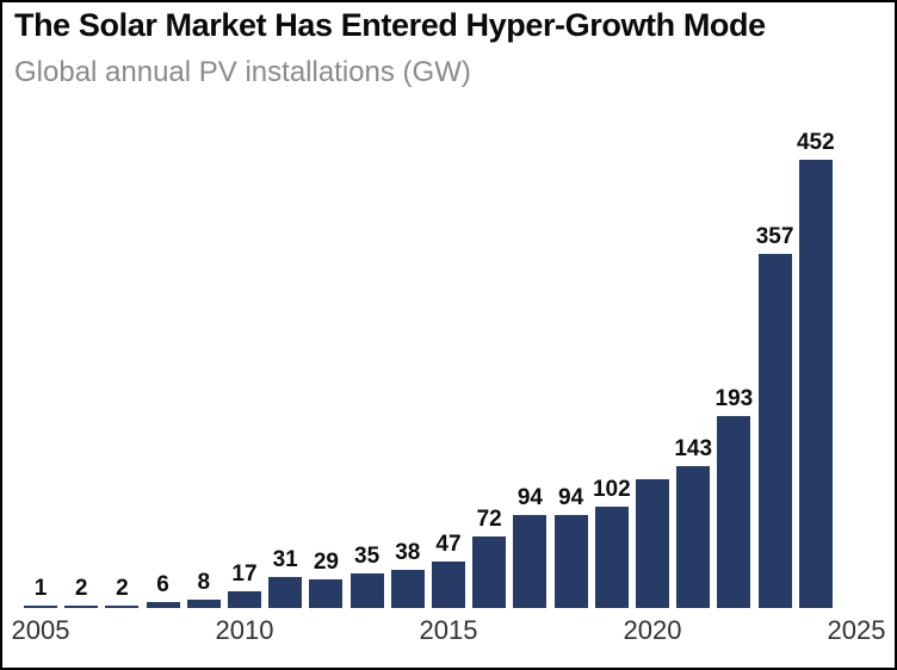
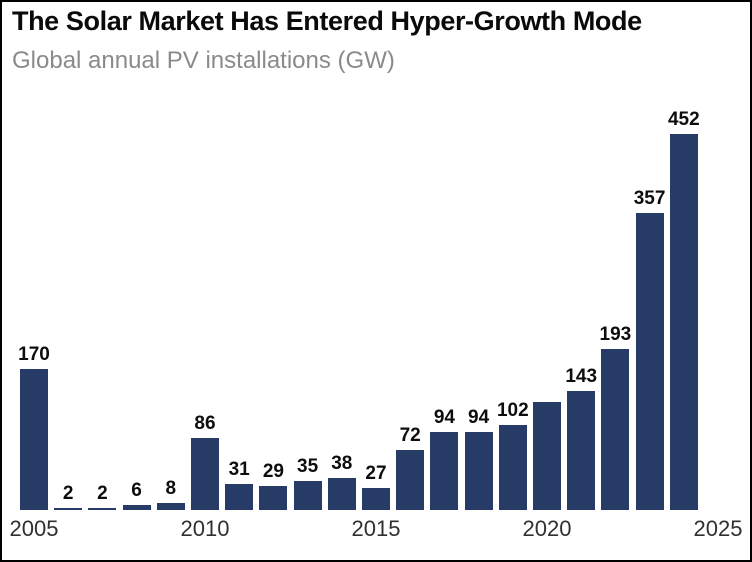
2005: 1 -> 170
2010: 17 -> 86
2015: 47 -> 27
